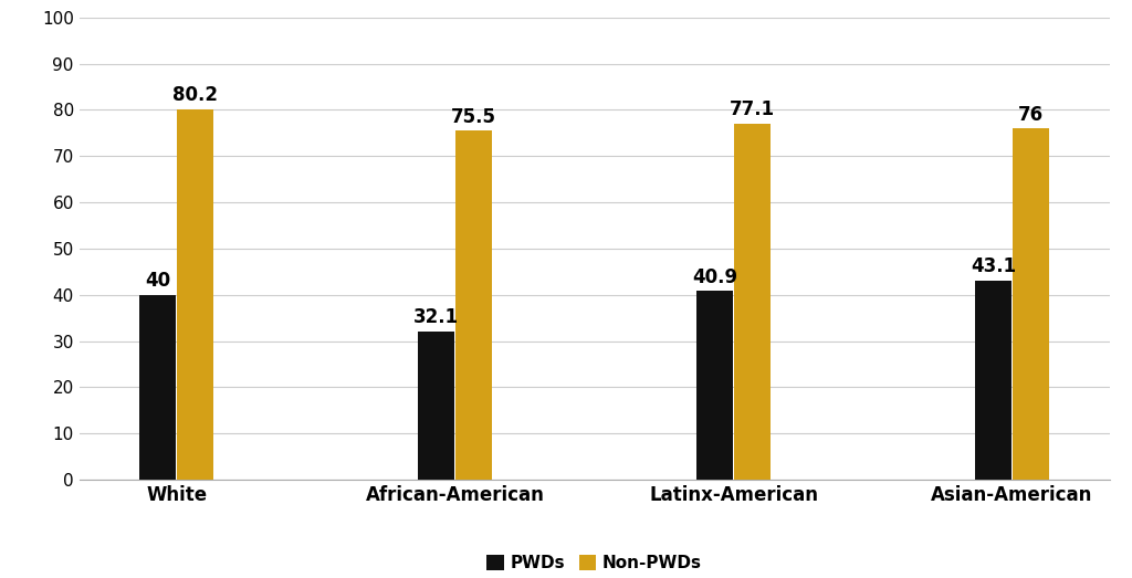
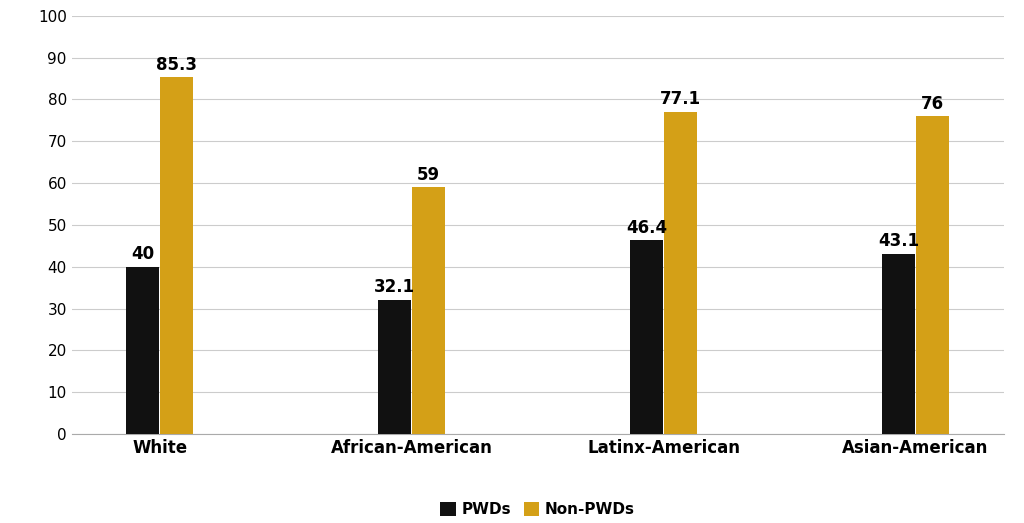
Non-PWDs/White: 80.2 -> 85.3
Non-PWDs/African-American: 75.5 -> 59
PWDs/Latinx-American: 40.9 -> 46.4
